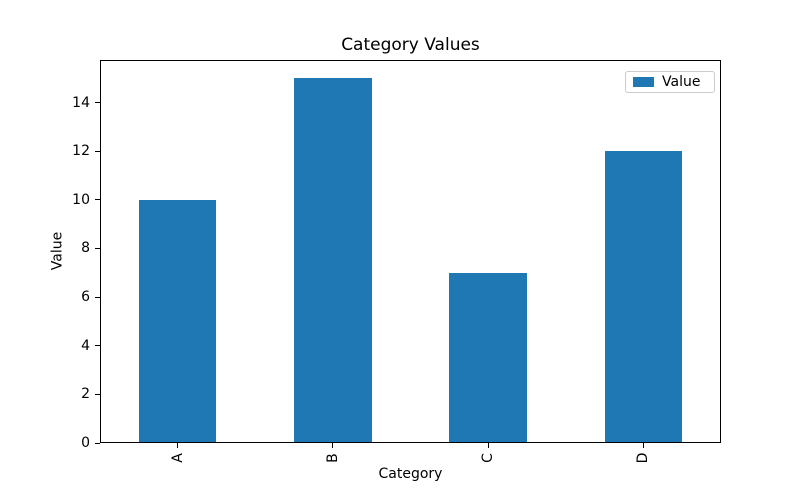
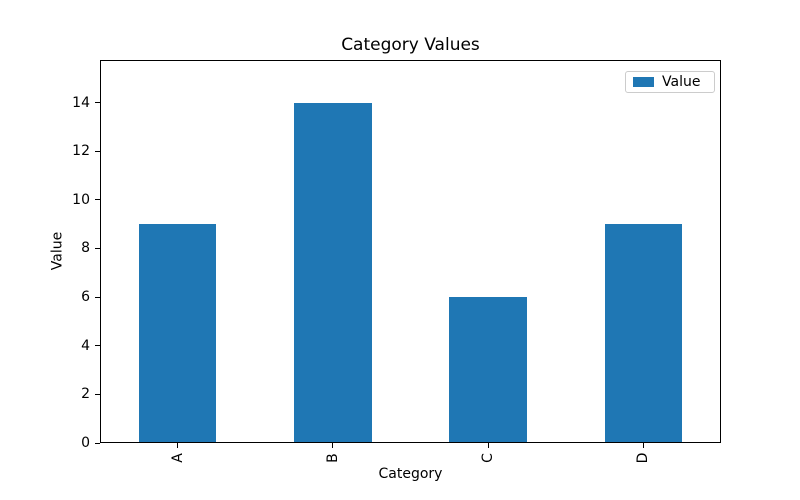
A: 10 -> 9
B: 15 -> 14
C: 7 -> 6
D: 12 -> 9
